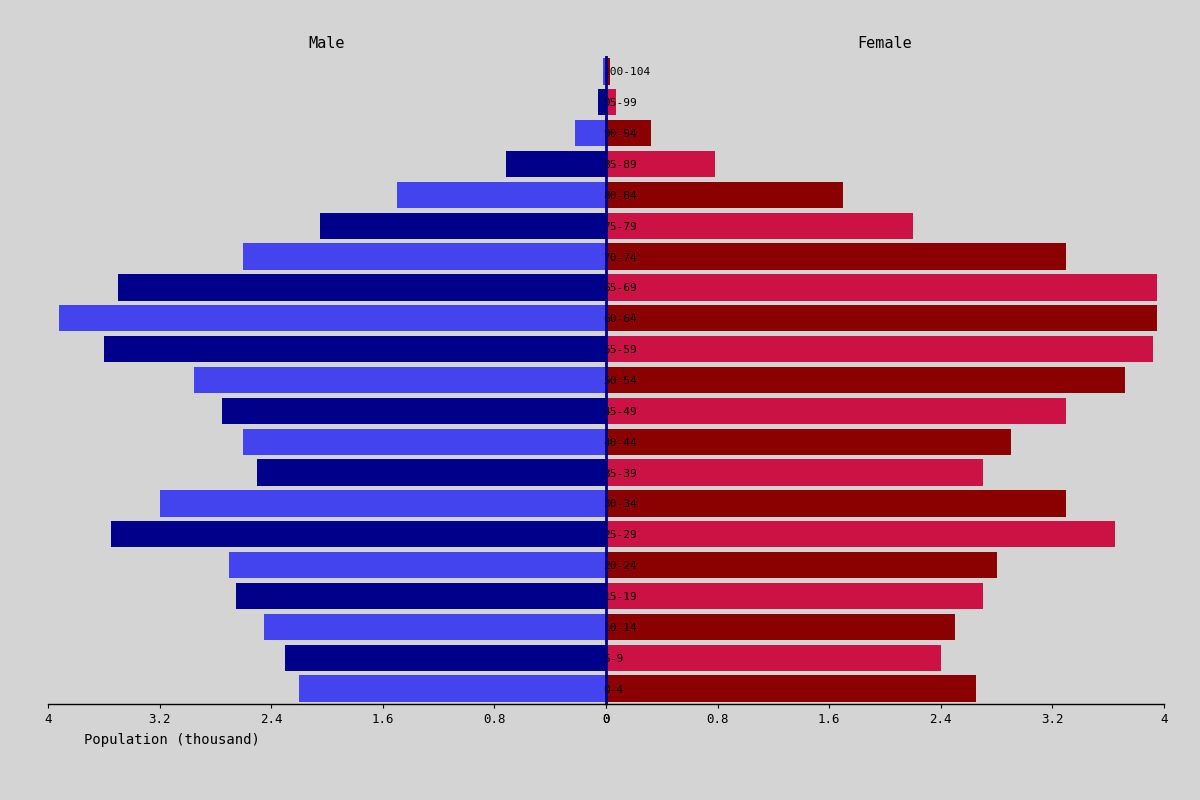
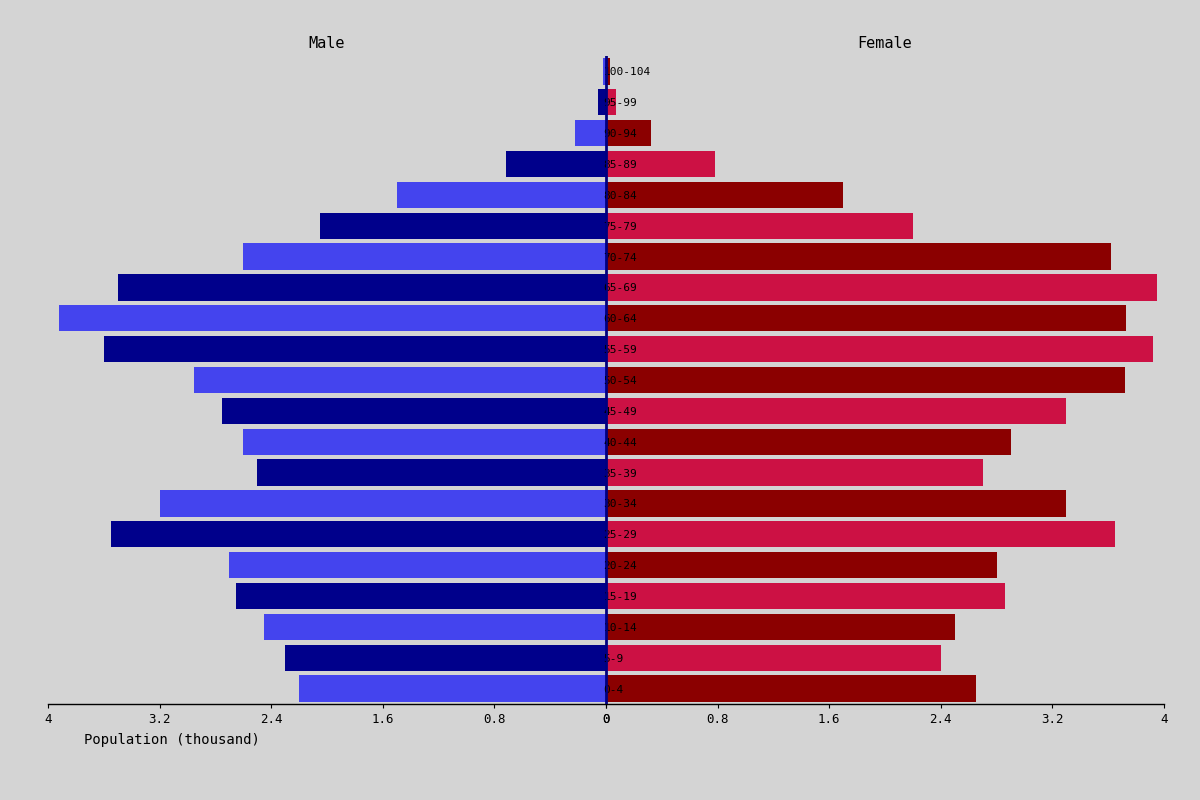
Female/70-74: 3.30 -> 3.62
Female/60-64: 3.95 -> 3.73
Female/15-19: 2.70 -> 2.86
